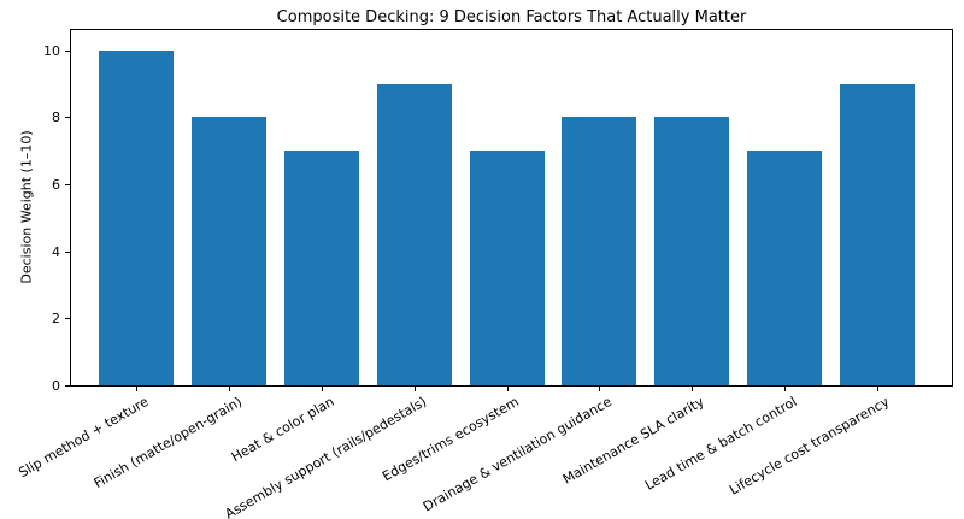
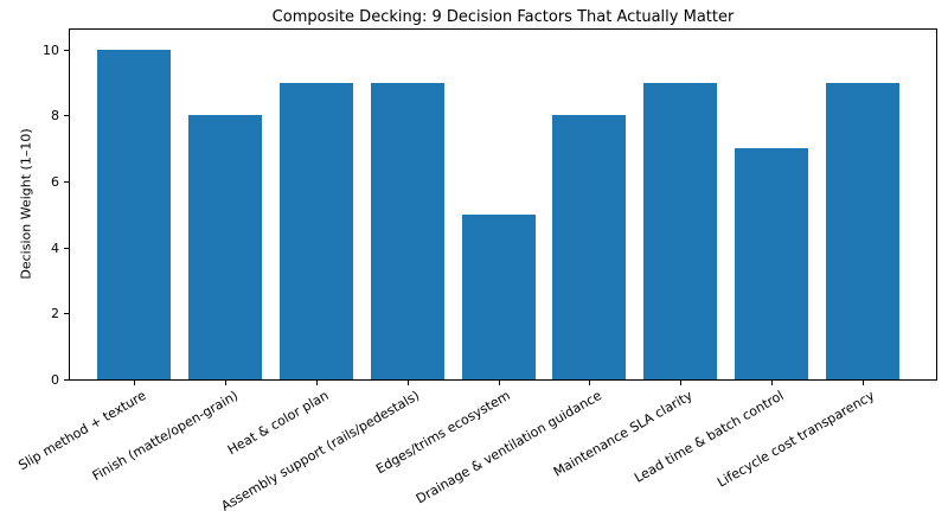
Heat & color plan: 7 -> 9
Edges/trims ecosystem: 7 -> 5
Maintenance SLA clarity: 8 -> 9
